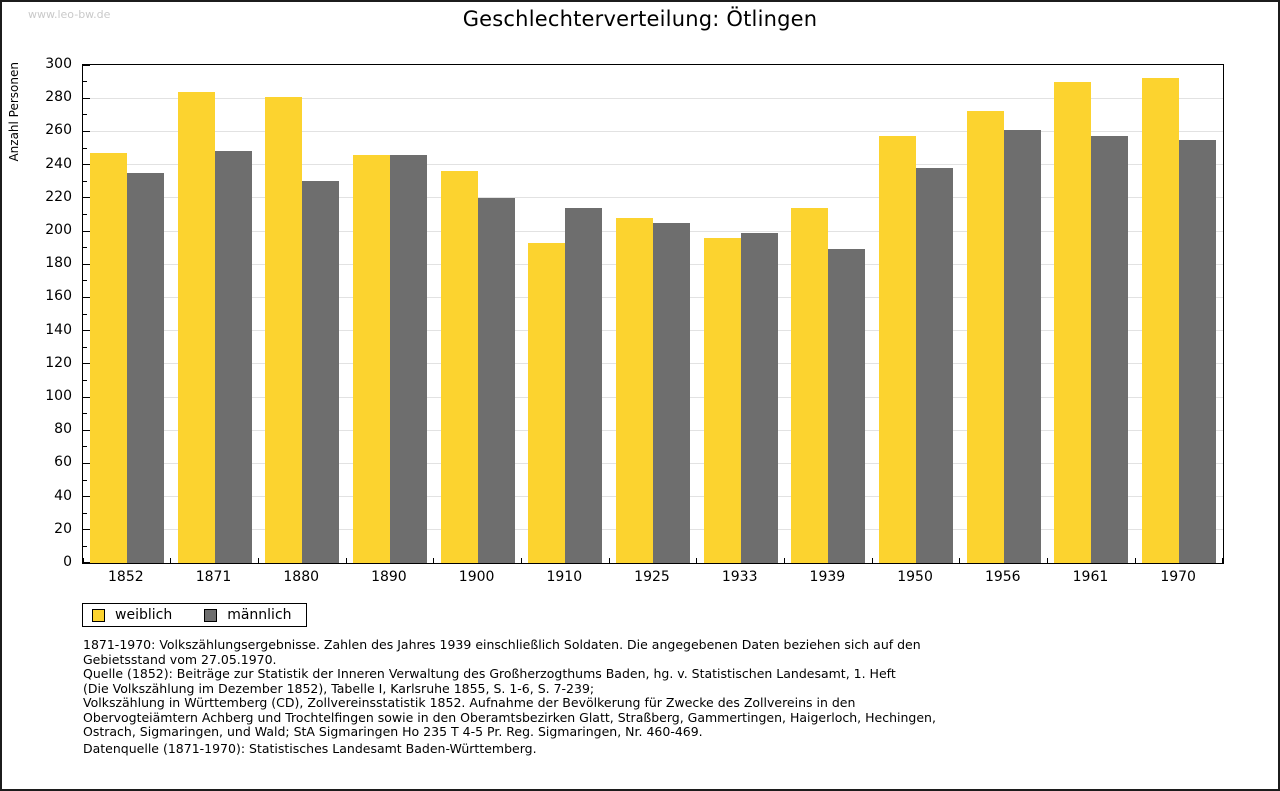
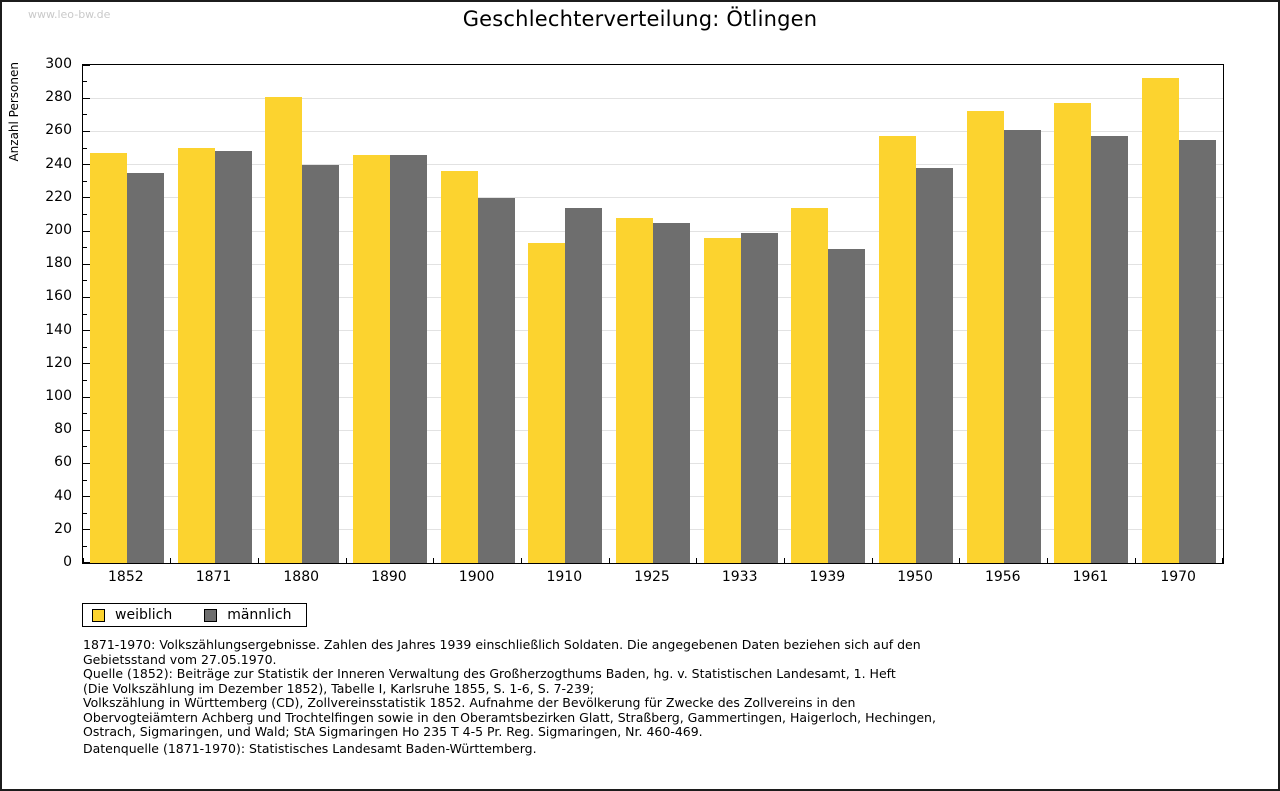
weiblich/1871: 284 -> 250
männlich/1880: 230 -> 240
weiblich/1961: 290 -> 277
